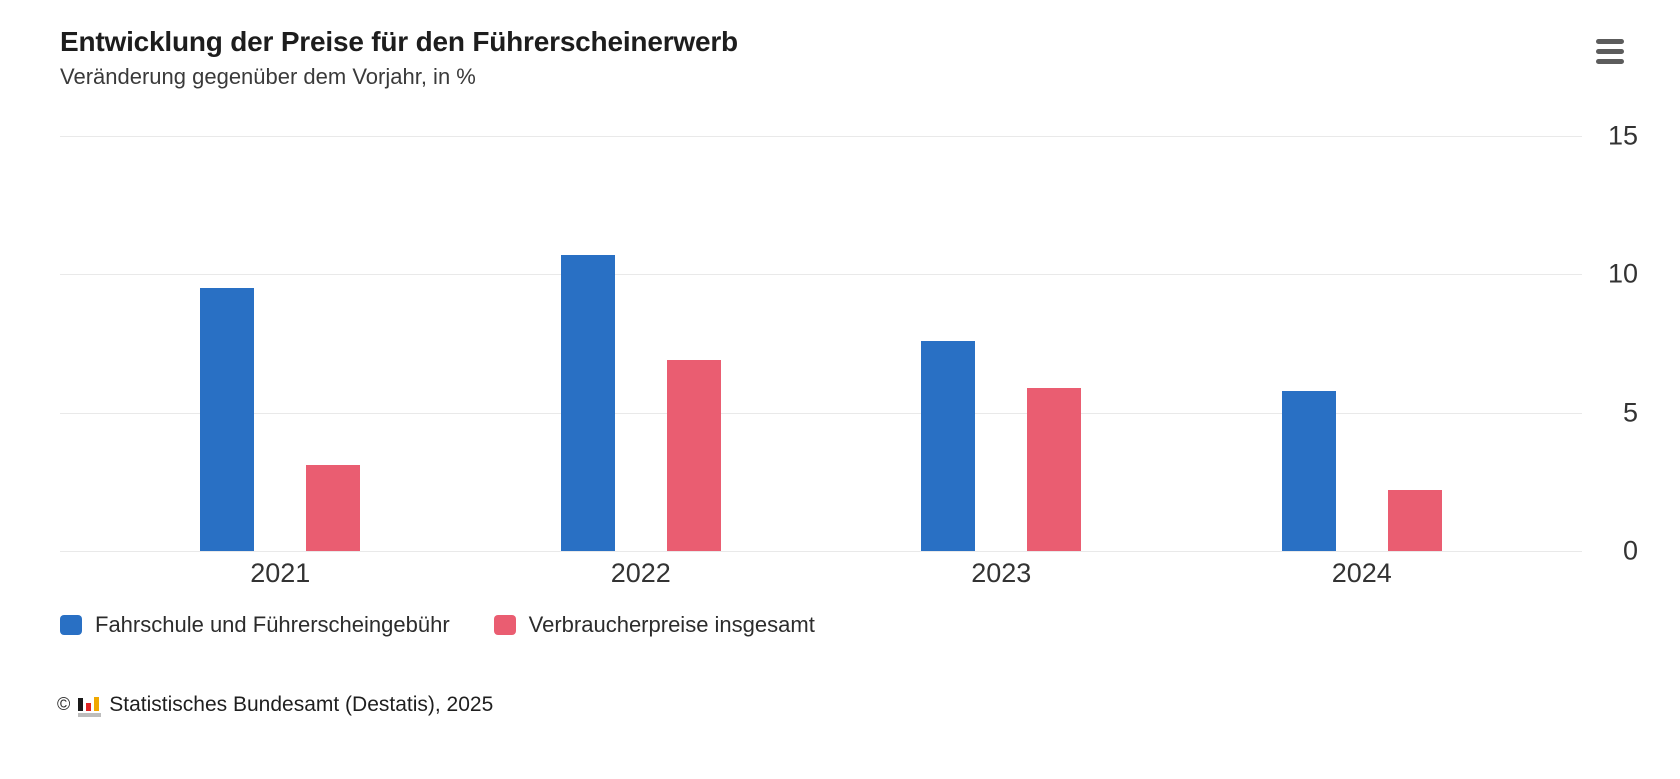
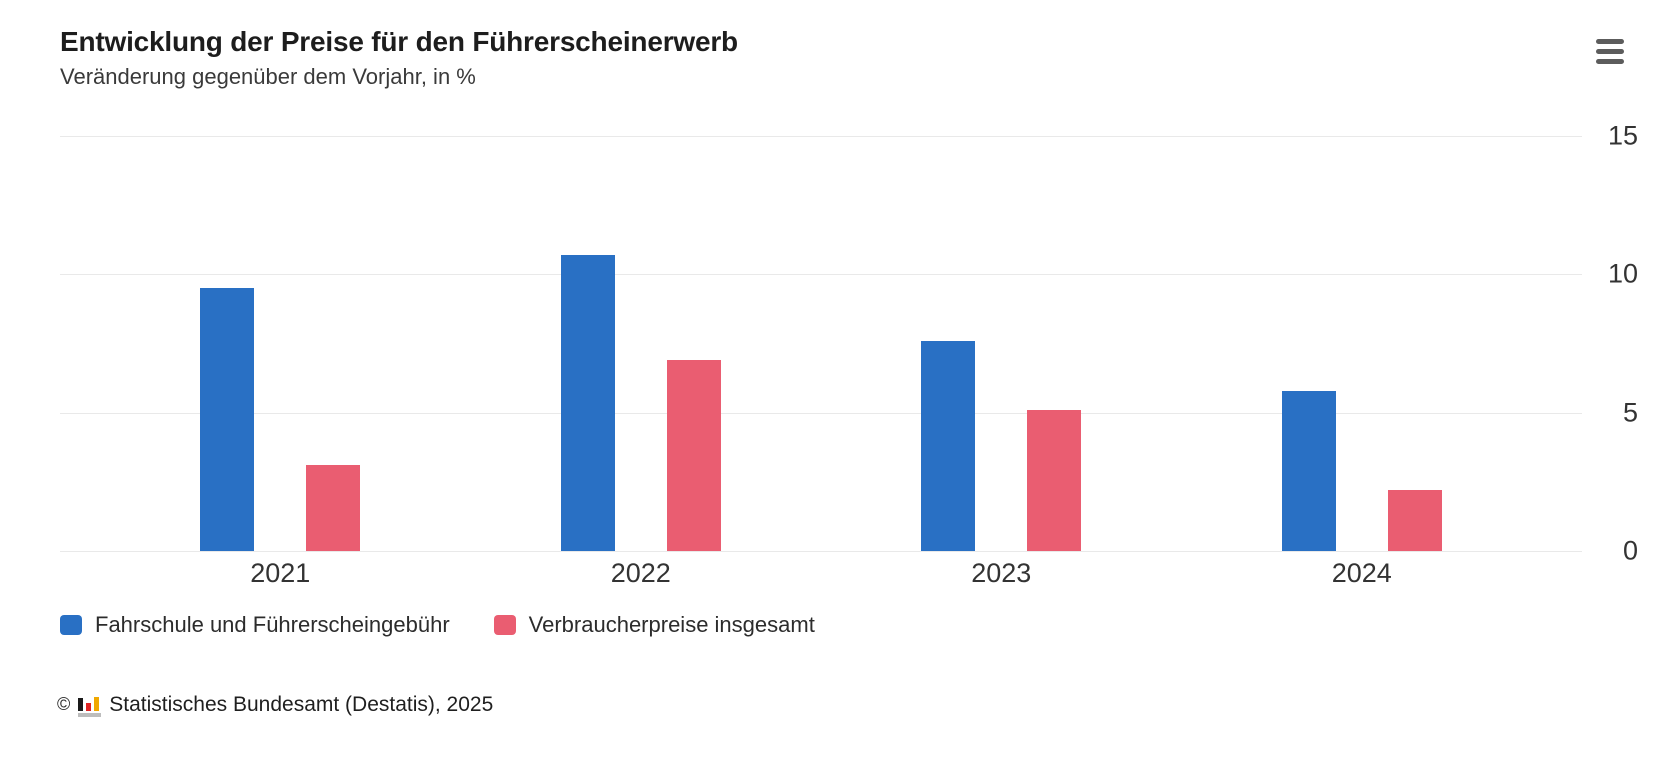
Verbraucherpreise insgesamt/2023: 5.9 -> 5.1
